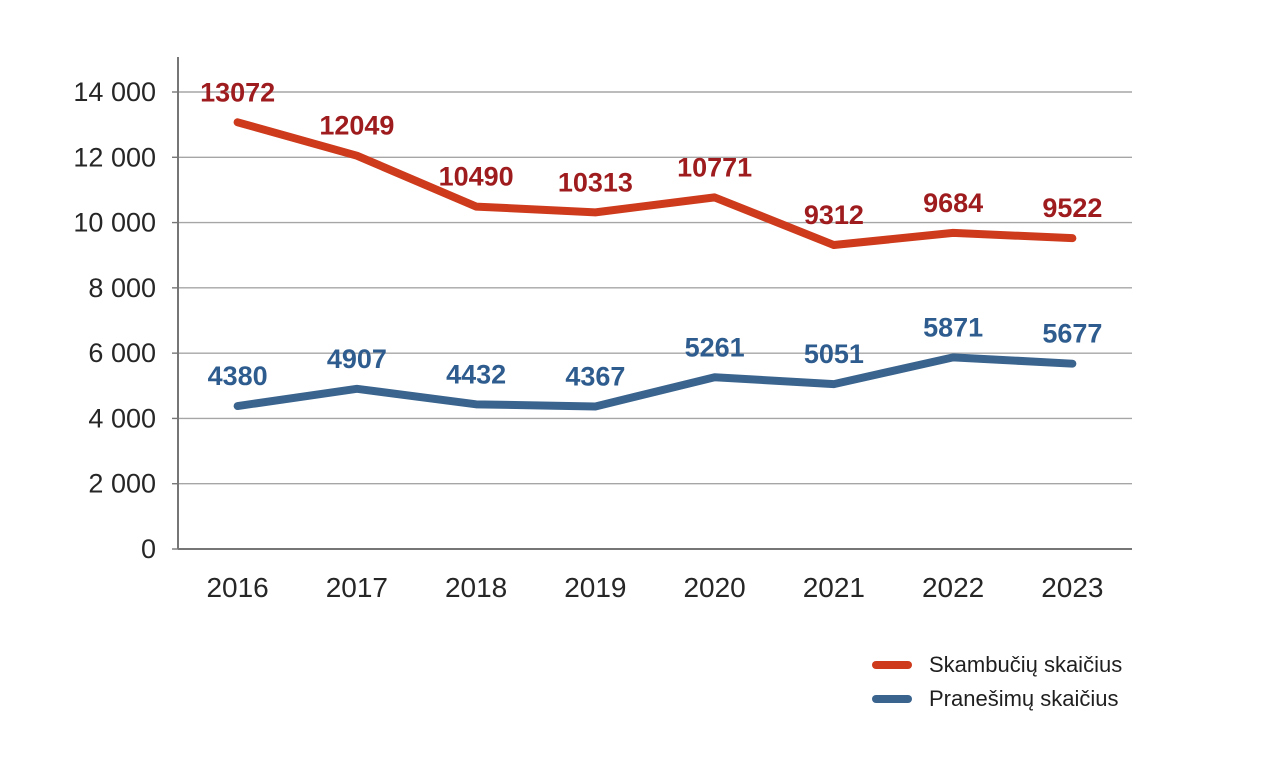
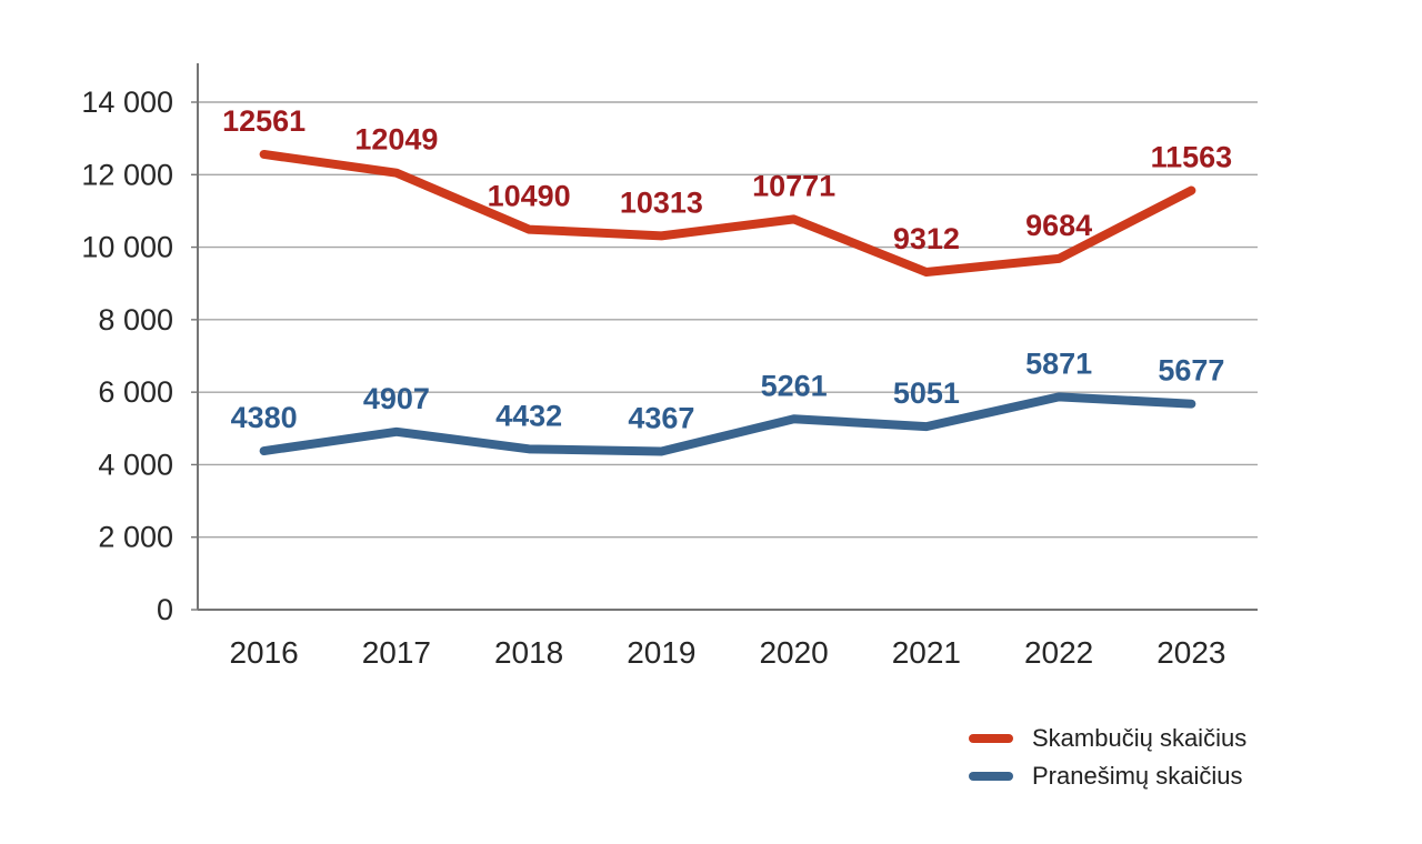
Skambučių skaičius/2016: 13072 -> 12561
Skambučių skaičius/2023: 9522 -> 11563
